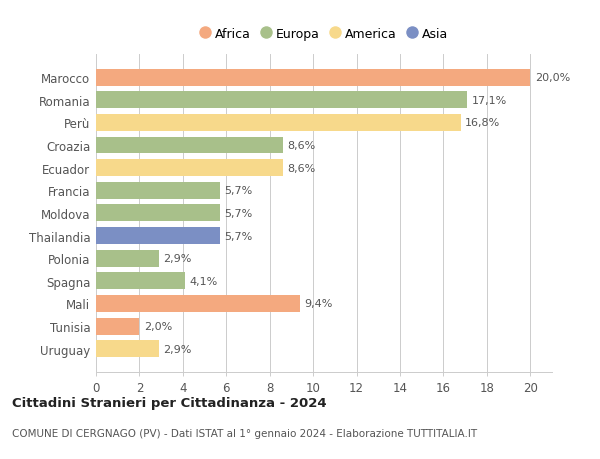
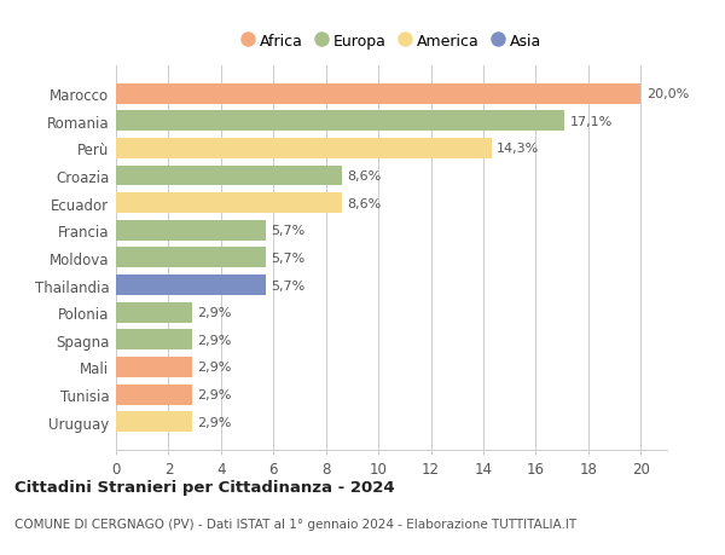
Perù: 16,8% -> 14,3%
Spagna: 4,1% -> 2,9%
Mali: 9,4% -> 2,9%
Tunisia: 2,0% -> 2,9%
